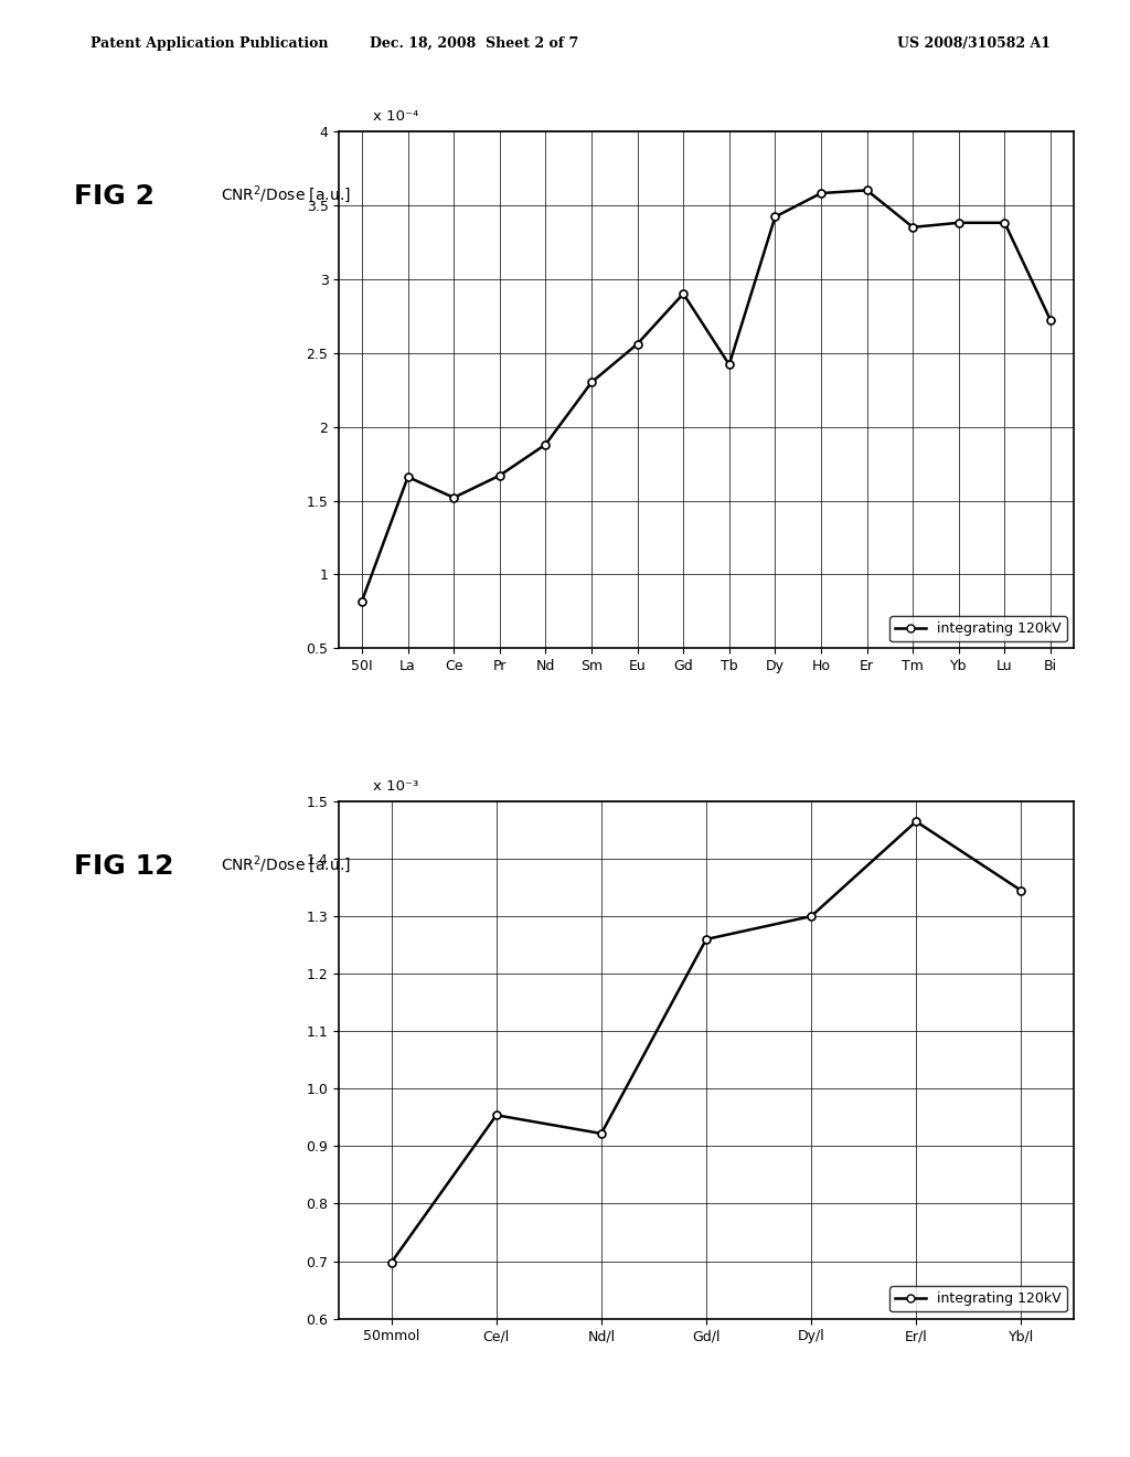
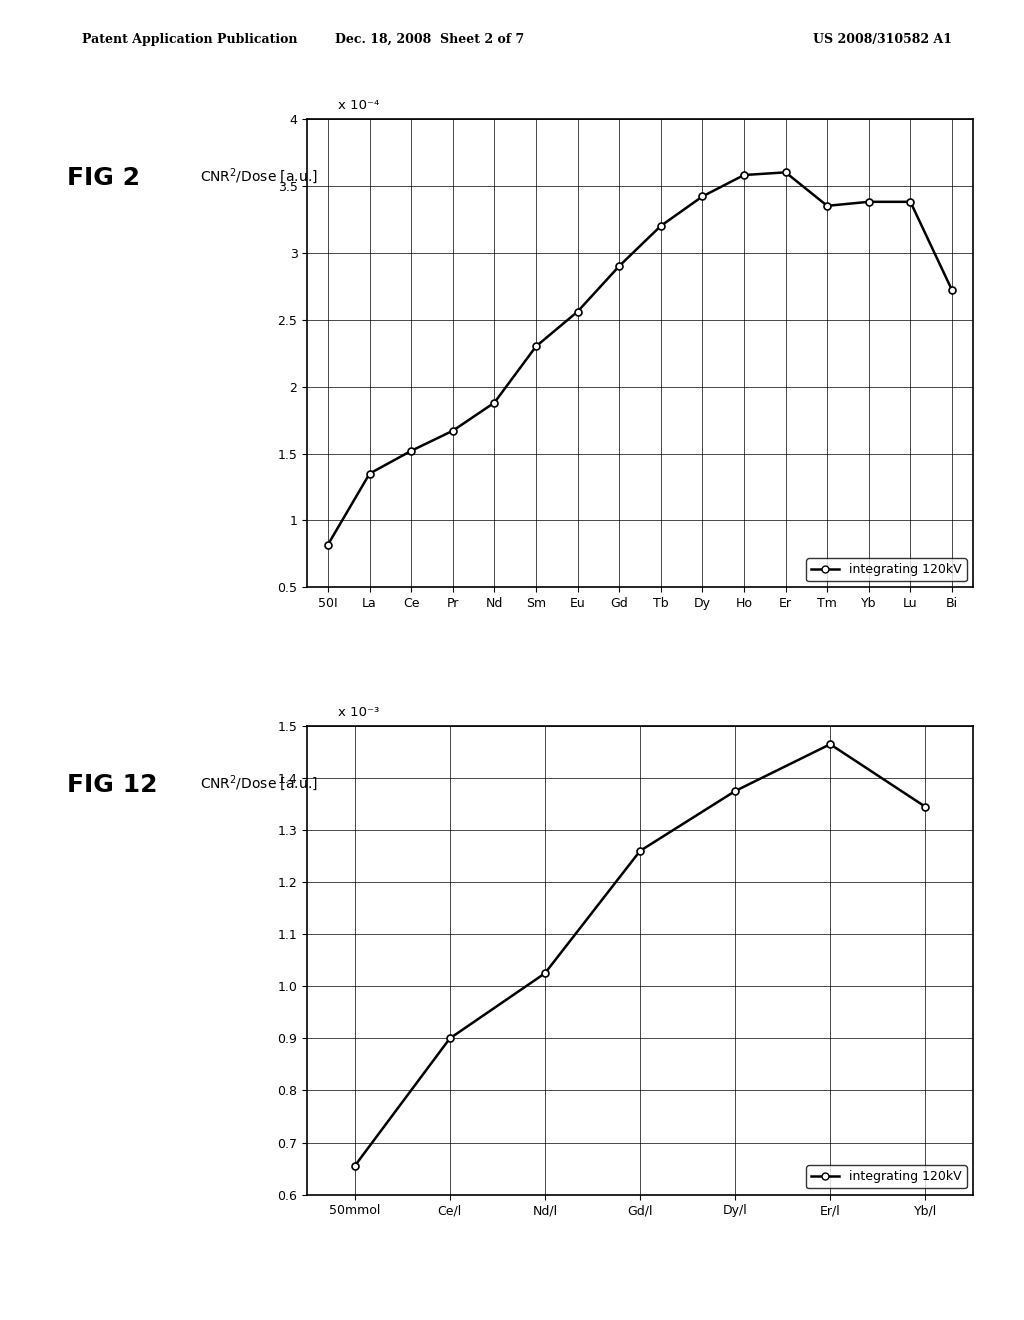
La: 1.66 -> 1.35
Tb: 2.42 -> 3.20
50mmol: 0.698 -> 0.655
Ce/l: 0.954 -> 0.900
Nd/l: 0.922 -> 1.025
Dy/l: 1.300 -> 1.375
